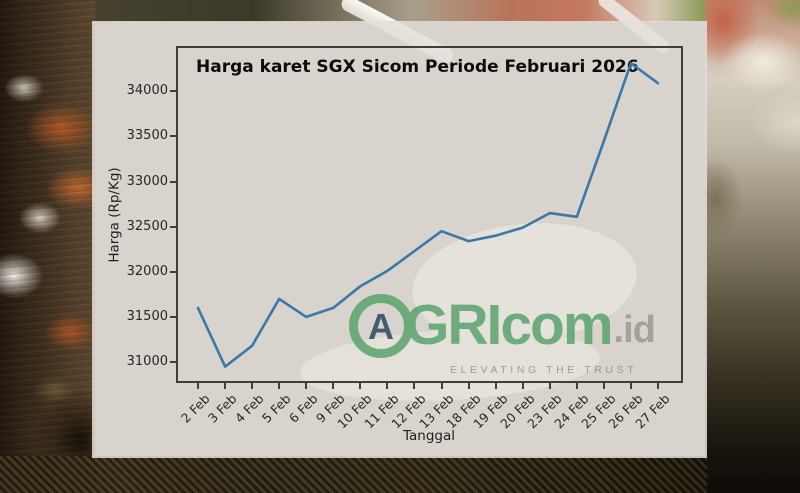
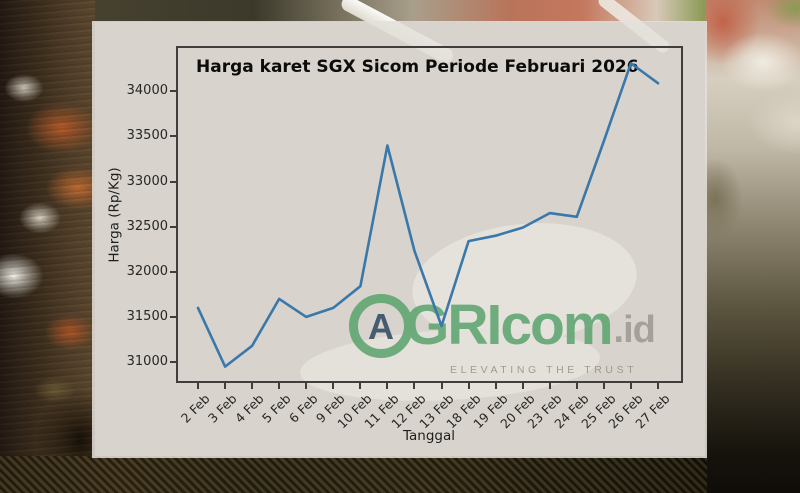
11 Feb: 32000 -> 33400
13 Feb: 32400 -> 31400
